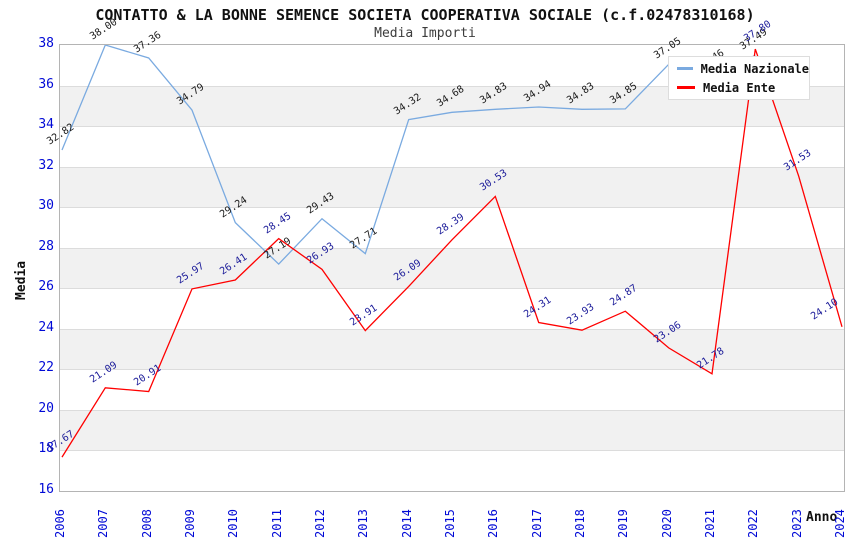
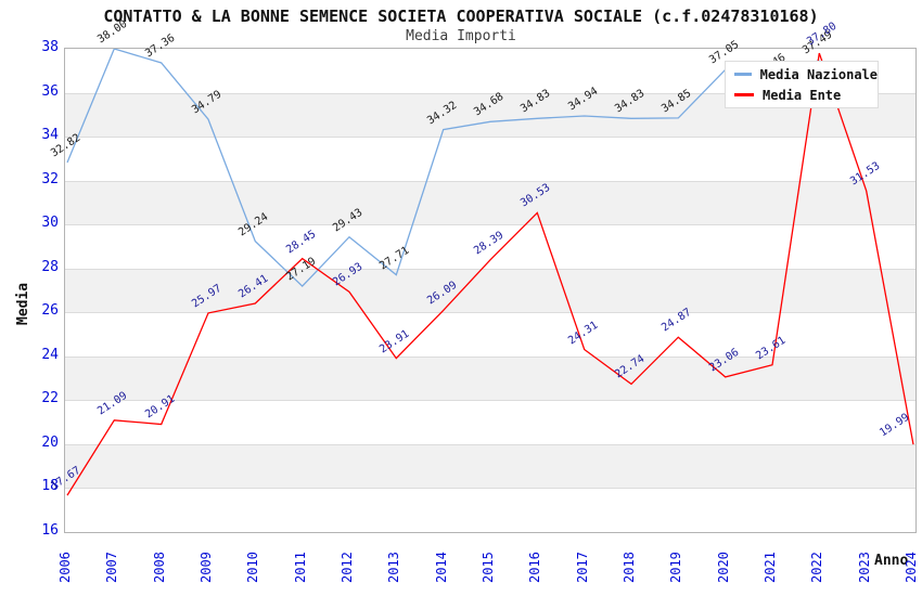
Media Ente/2018: 23.93 -> 22.74
Media Ente/2021: 21.78 -> 23.61
Media Ente/2024: 24.10 -> 19.99
